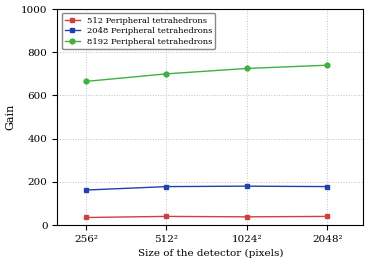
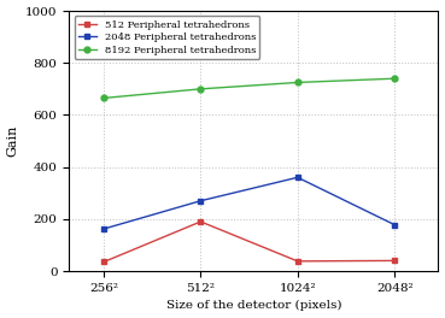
512 Peripheral tetrahedrons/512²: 40 -> 190
2048 Peripheral tetrahedrons/512²: 178 -> 270
2048 Peripheral tetrahedrons/1024²: 180 -> 360
